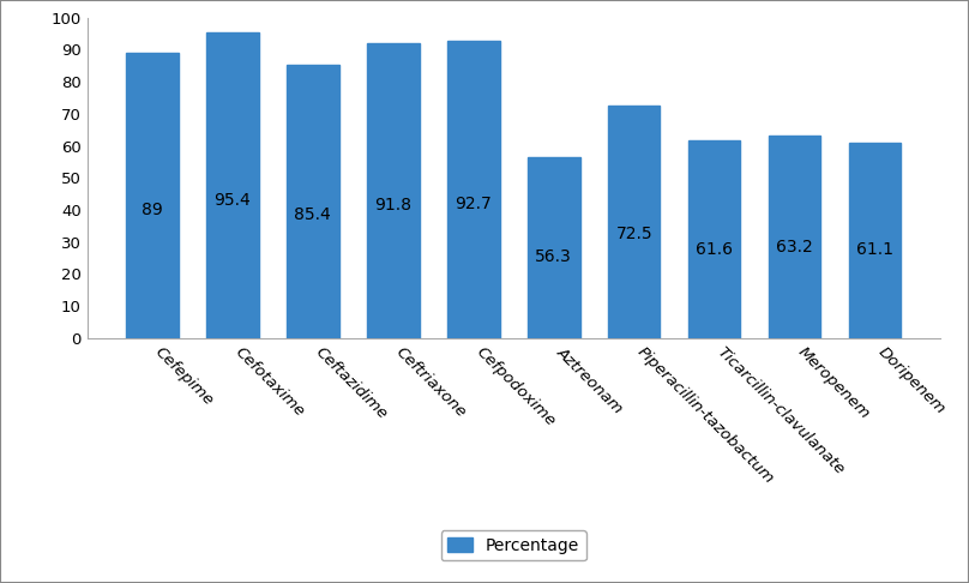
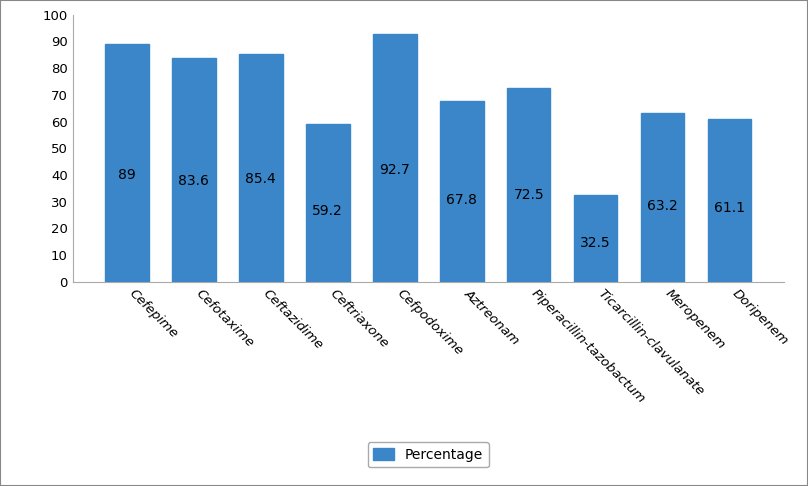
Cefotaxime: 95.4 -> 83.6
Ceftriaxone: 91.8 -> 59.2
Aztreonam: 56.3 -> 67.8
Ticarcillin-clavulanate: 61.6 -> 32.5
